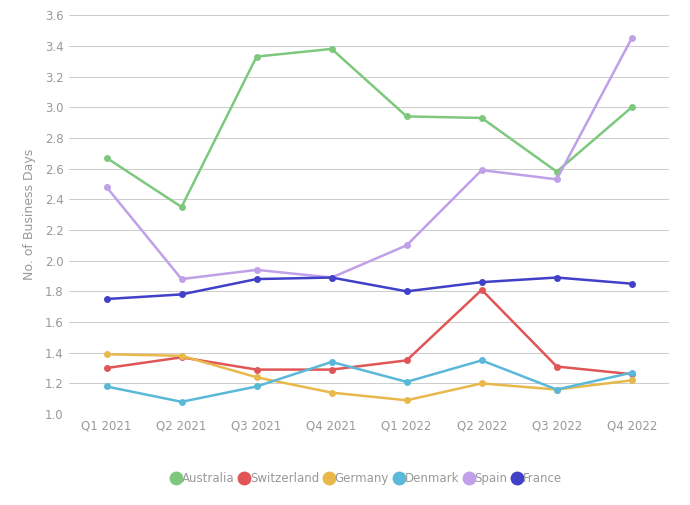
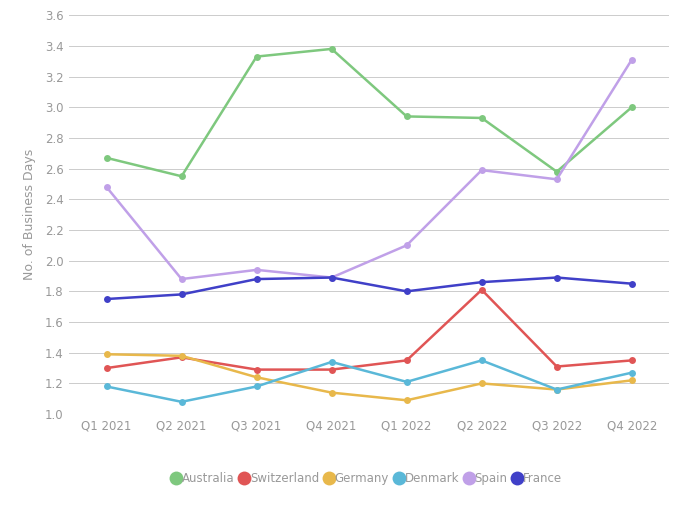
Australia/Q2 2021: 2.35 -> 2.55
Switzerland/Q4 2022: 1.26 -> 1.35
Spain/Q4 2022: 3.45 -> 3.31
